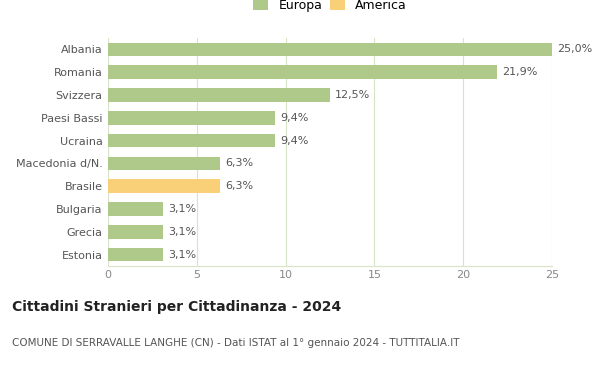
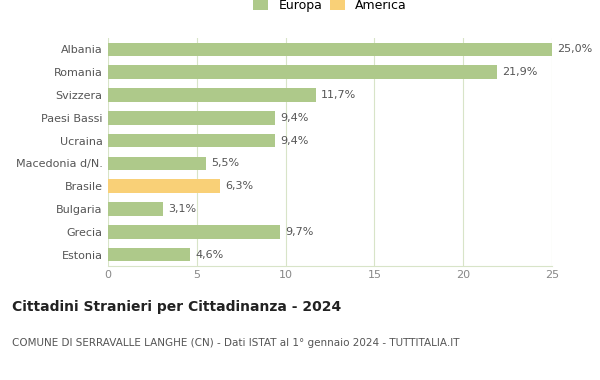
Svizzera: 12,5% -> 11,7%
Macedonia d/N.: 6,3% -> 5,5%
Grecia: 3,1% -> 9,7%
Estonia: 3,1% -> 4,6%
